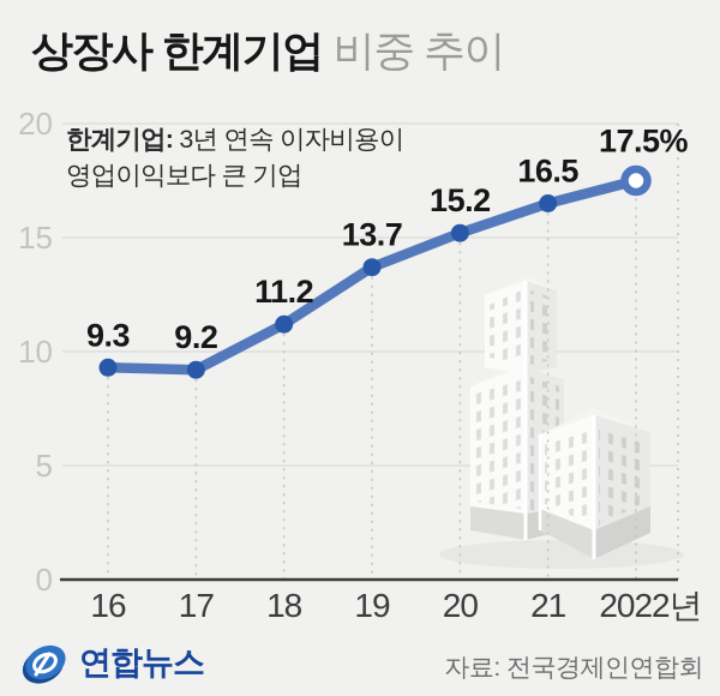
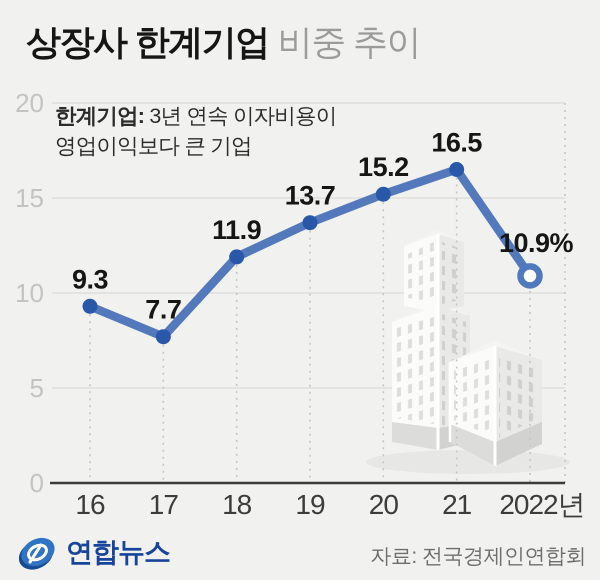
17: 9.2 -> 7.7
18: 11.2 -> 11.9
2022년: 17.5% -> 10.9%
